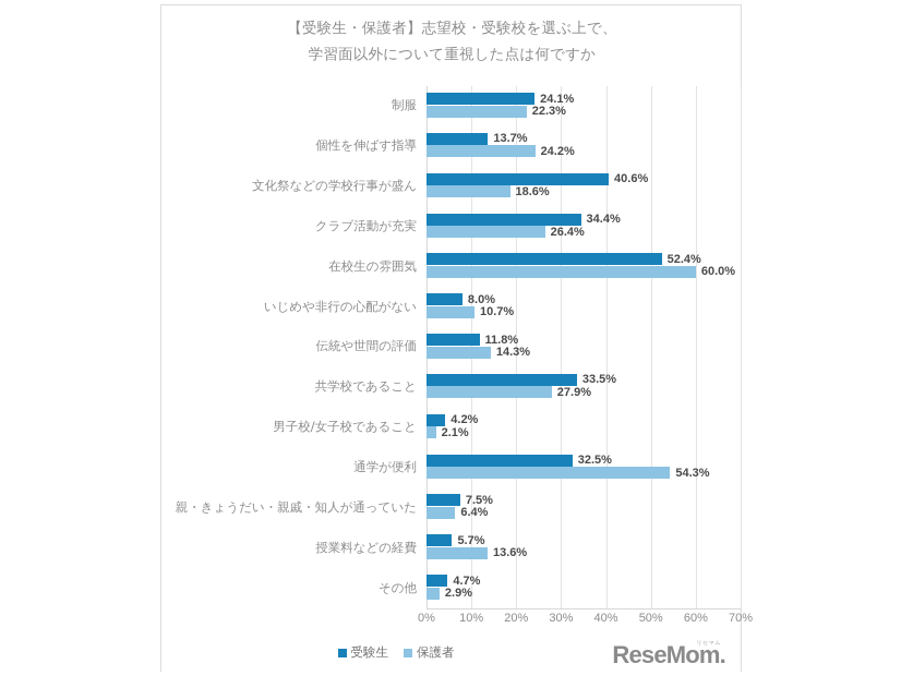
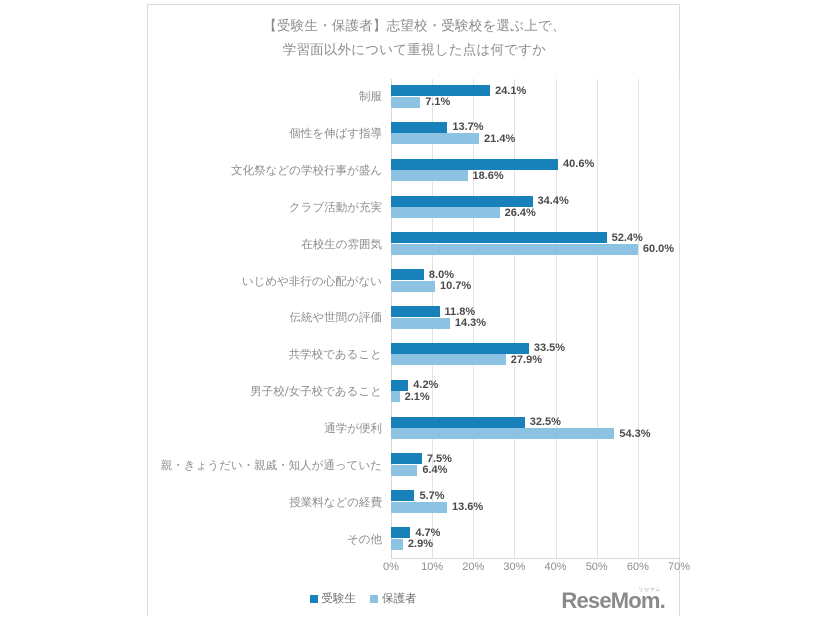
保護者/制服: 22.3% -> 7.1%
保護者/個性を伸ばす指導: 24.2% -> 21.4%
